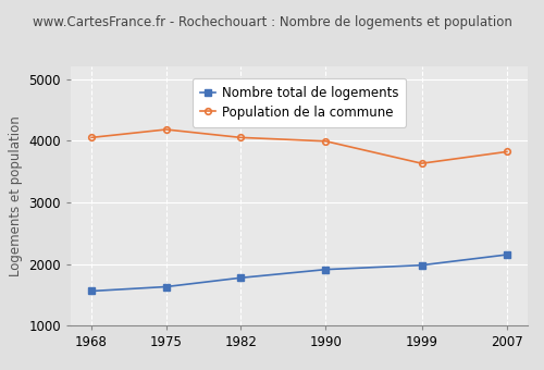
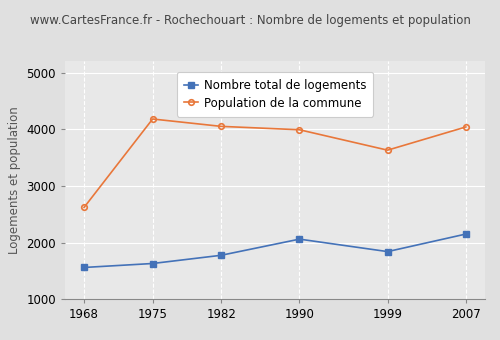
Population de la commune/1968: 4050 -> 2620
Nombre total de logements/1990: 1910 -> 2060
Nombre total de logements/1999: 1980 -> 1840
Population de la commune/2007: 3820 -> 4040
